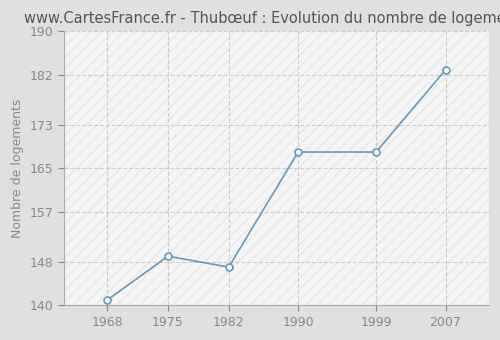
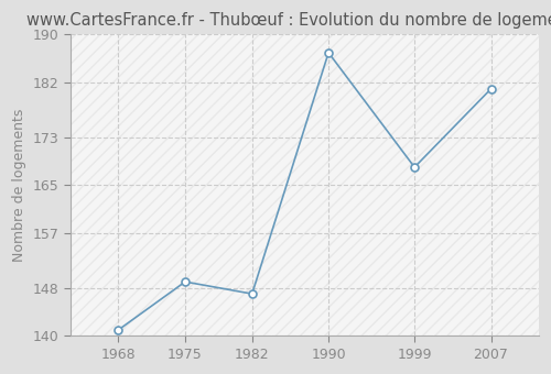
1990: 168 -> 187
2007: 183 -> 181
